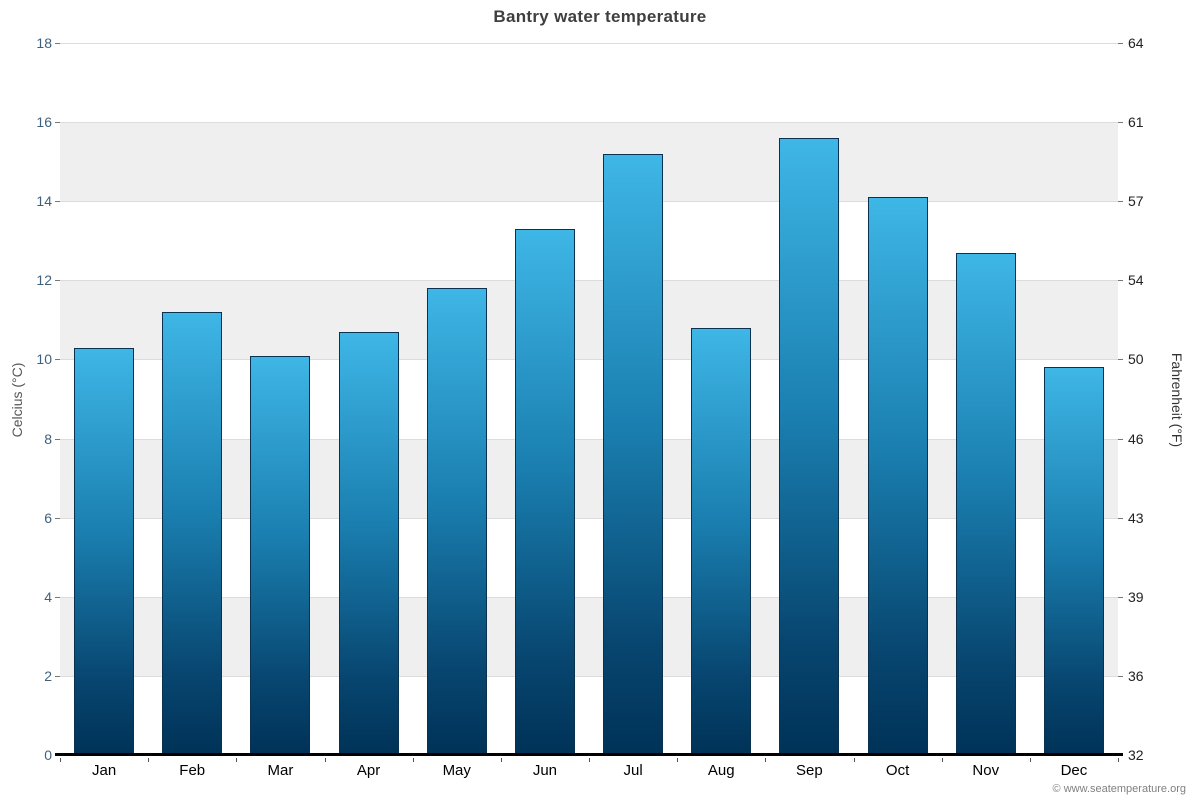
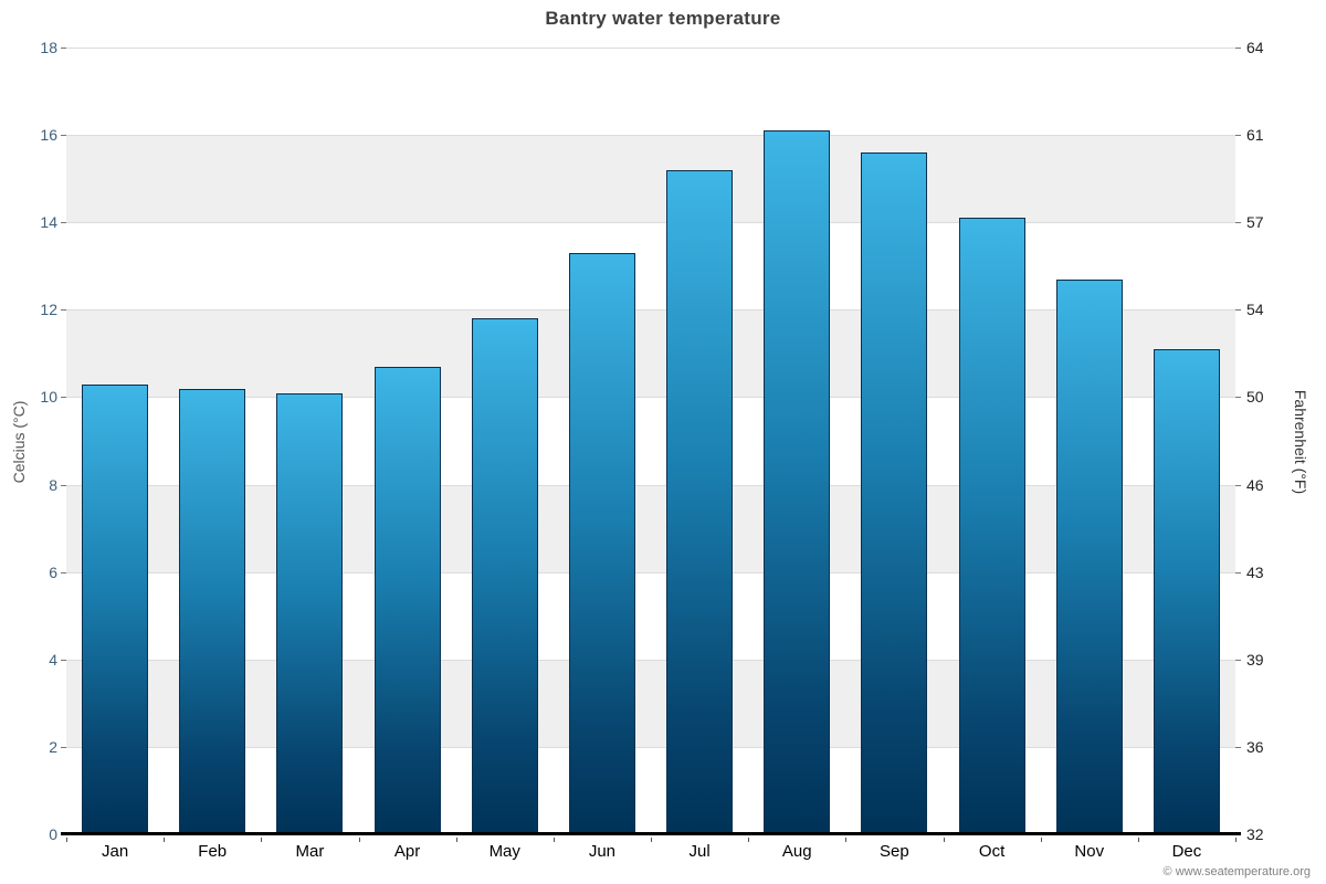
Feb: 11.2 -> 10.2
Aug: 10.8 -> 16.1
Dec: 9.8 -> 11.1
